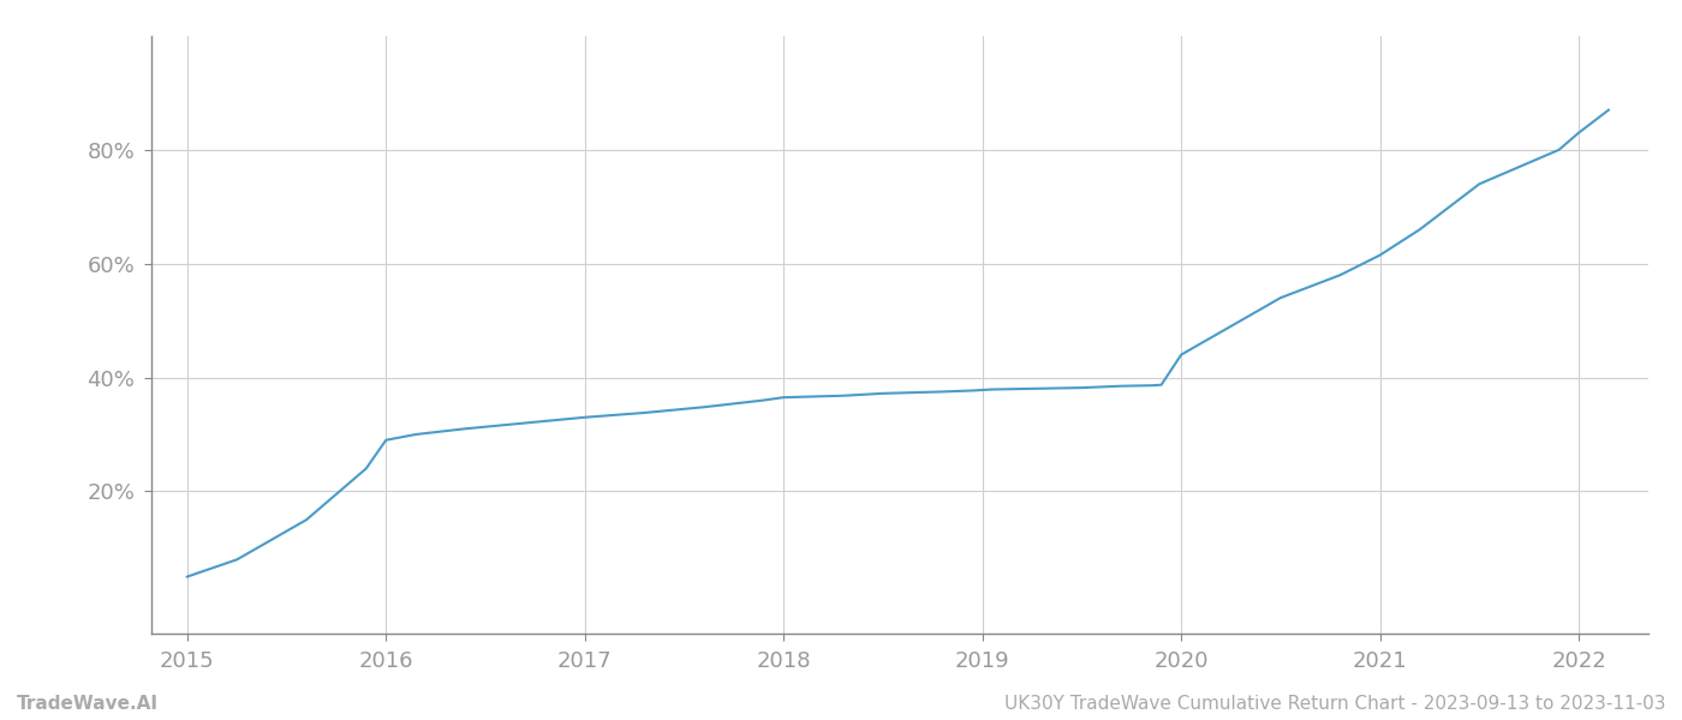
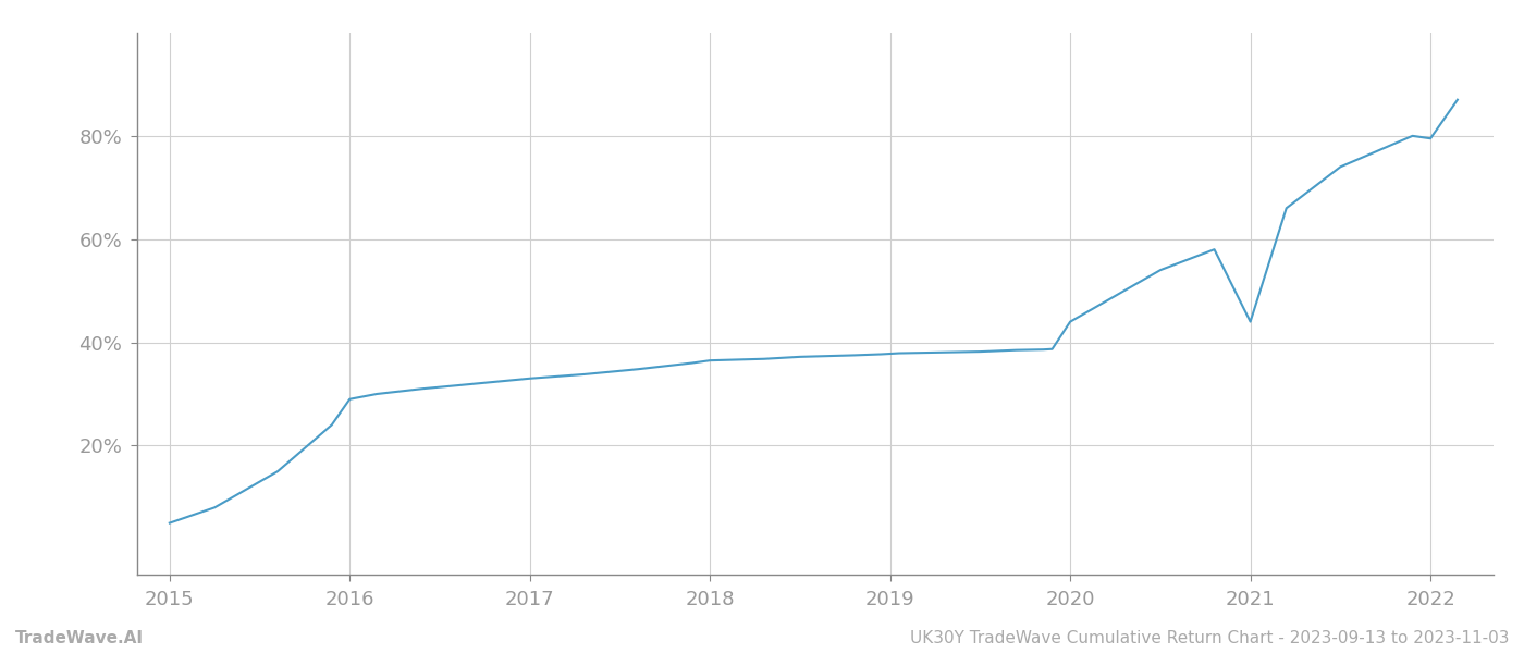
2021: 61.5% -> 44.0%
2022: 83.0% -> 79.5%
